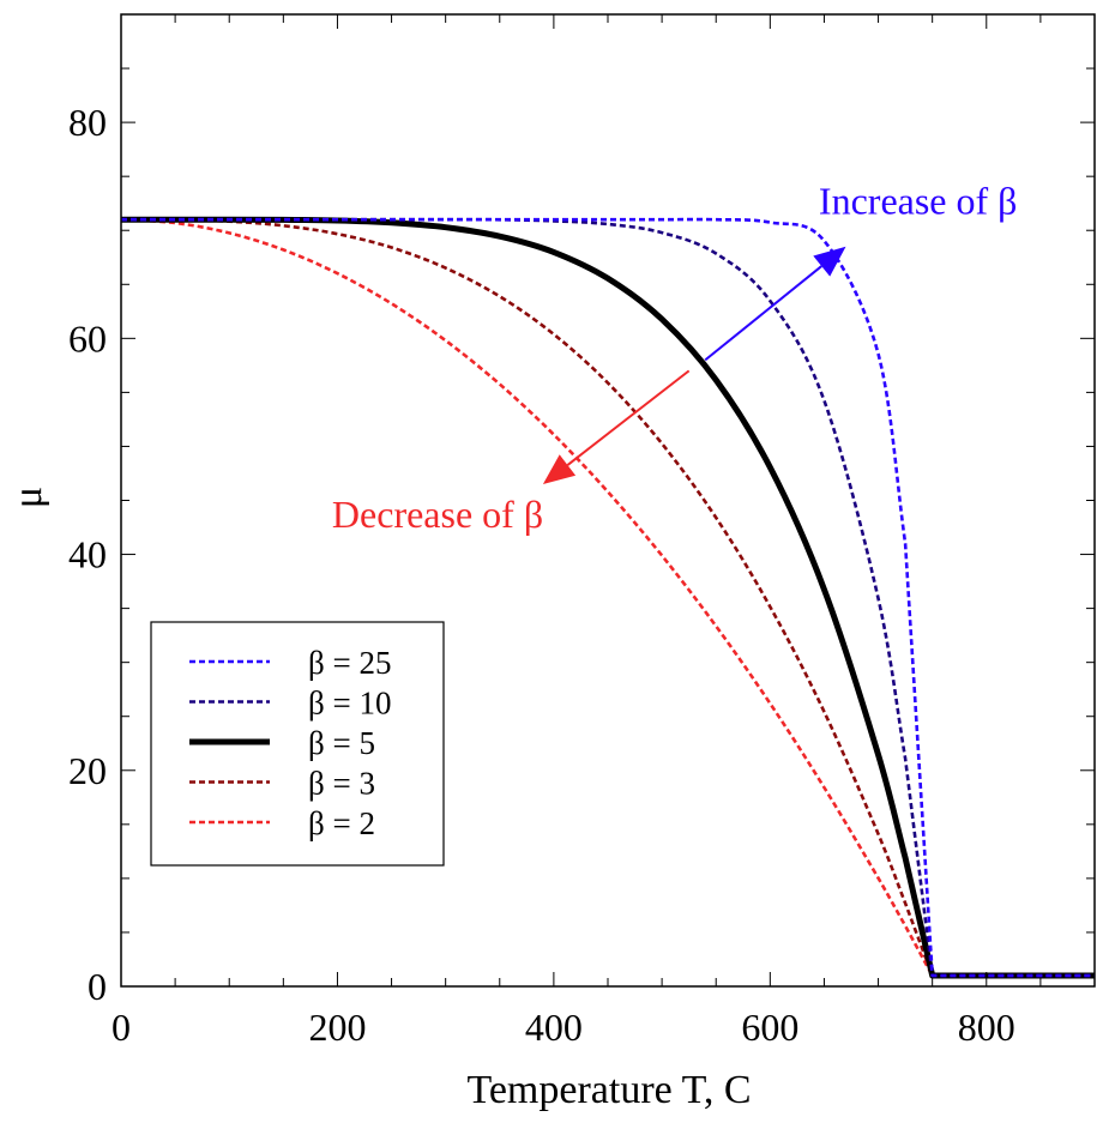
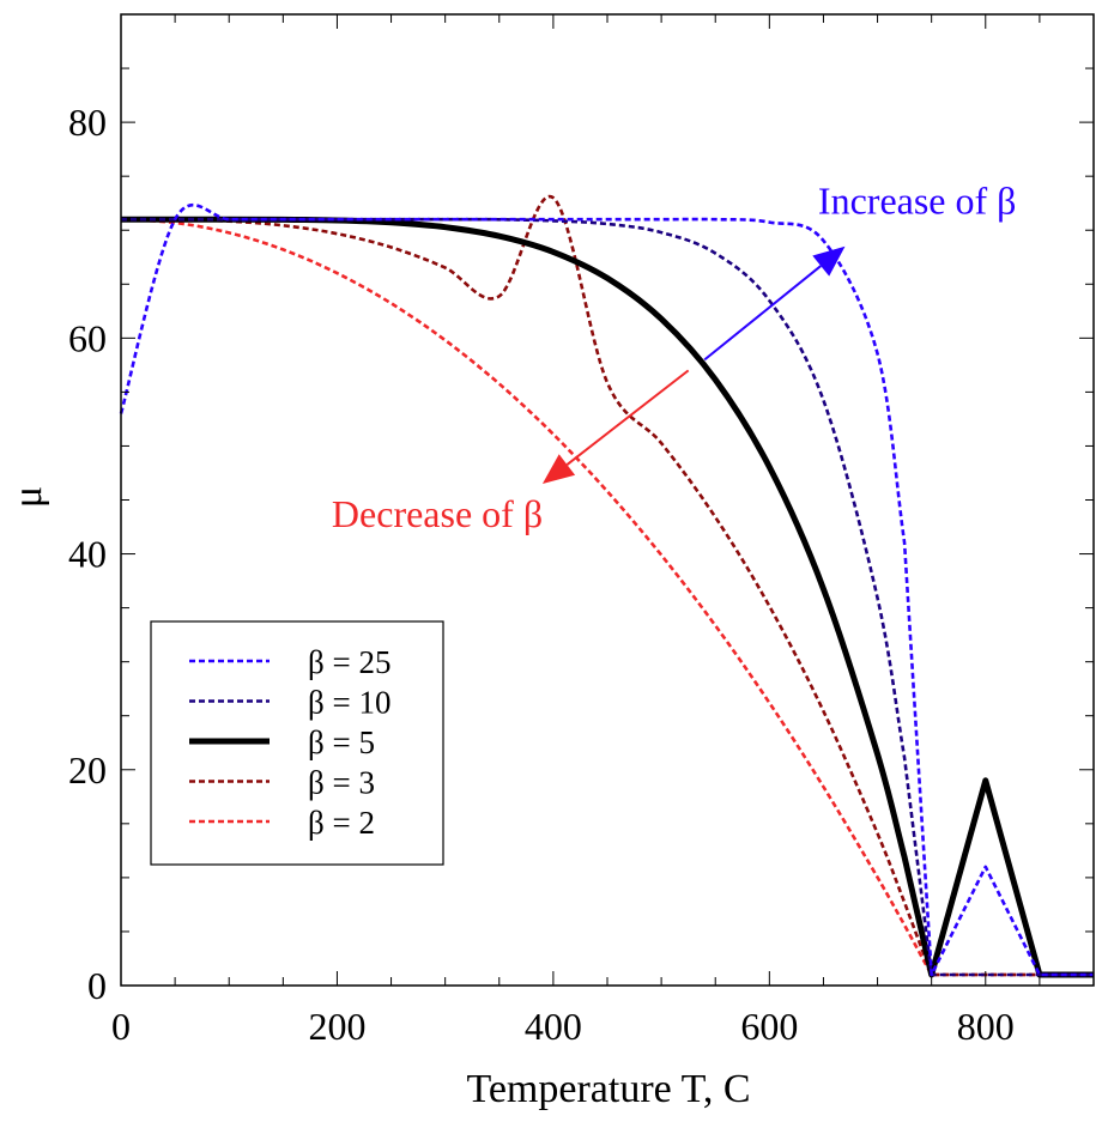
β = 25/0: 71 -> 53
β = 3/400: 60 -> 73
β = 25/800: 1 -> 11
β = 5/800: 1 -> 19
